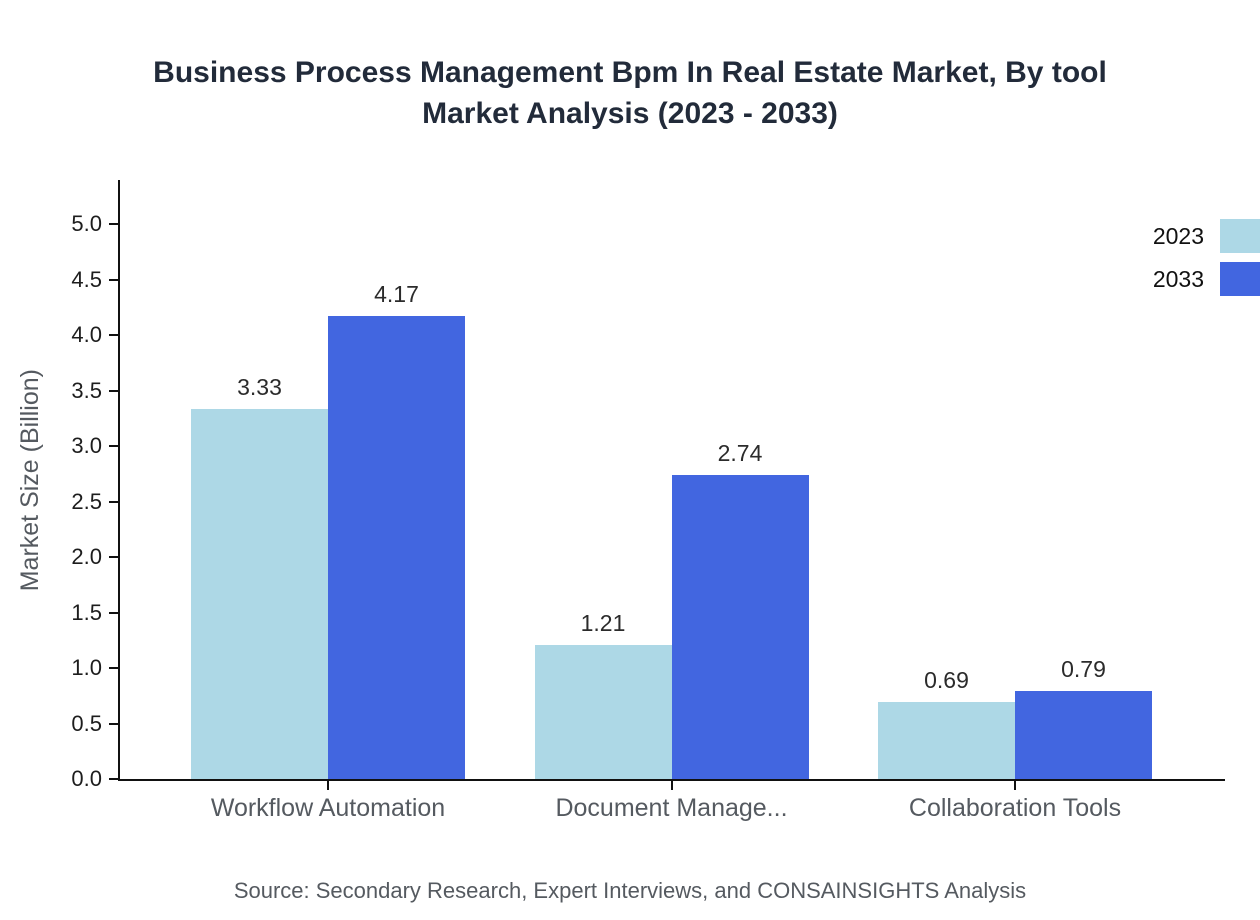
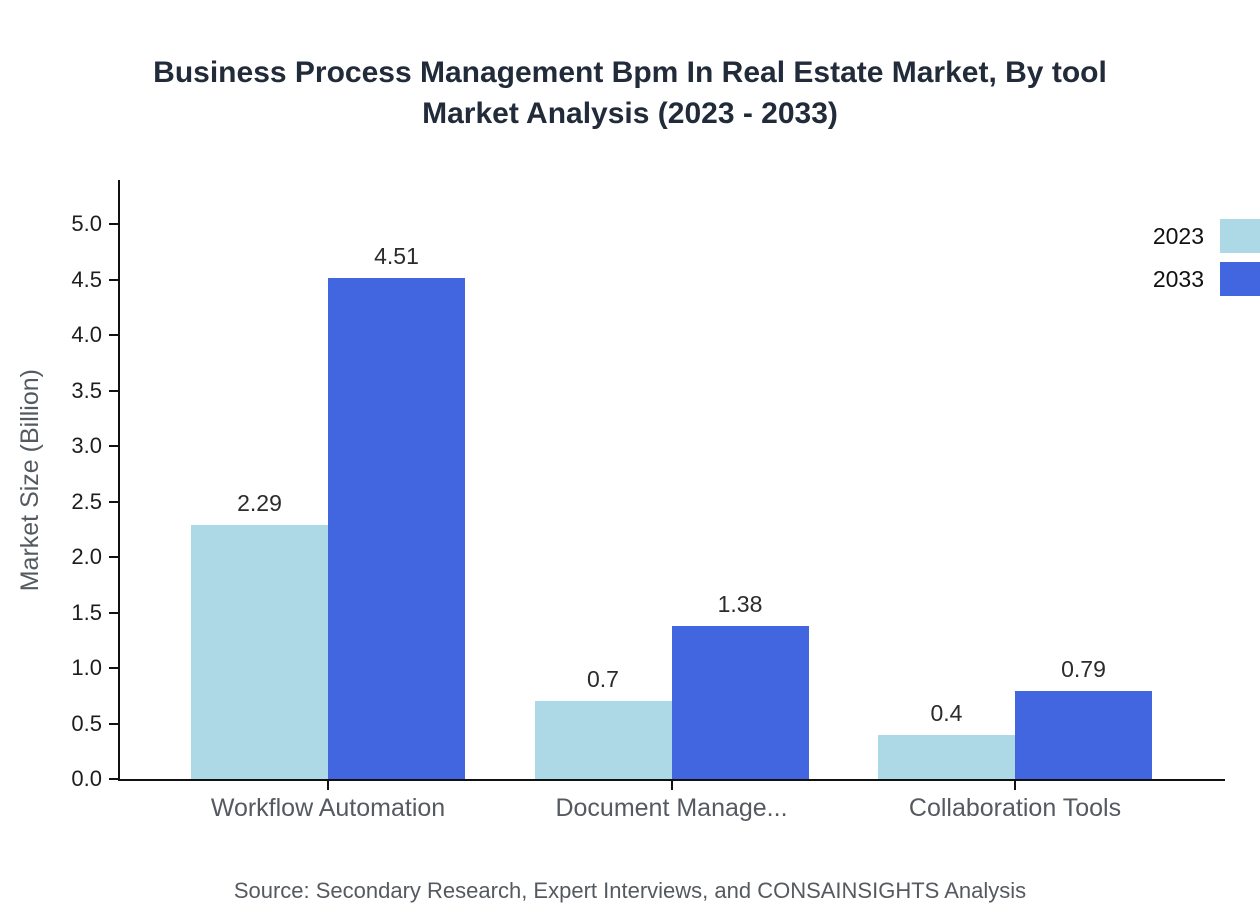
2023/Workflow Automation: 3.33 -> 2.29
2033/Workflow Automation: 4.17 -> 4.51
2023/Document Manage...: 1.21 -> 0.7
2033/Document Manage...: 2.74 -> 1.38
2023/Collaboration Tools: 0.69 -> 0.4
